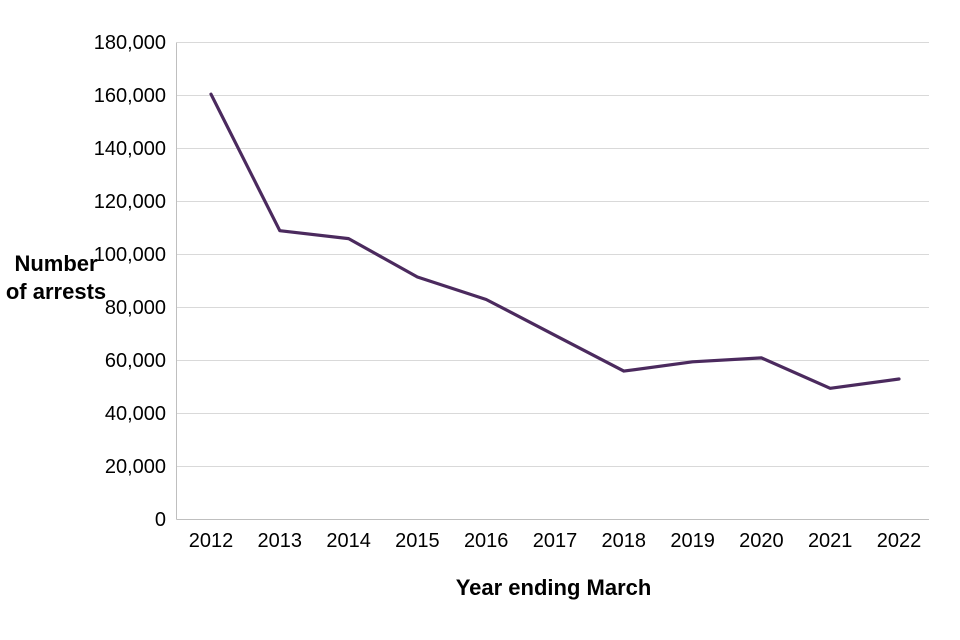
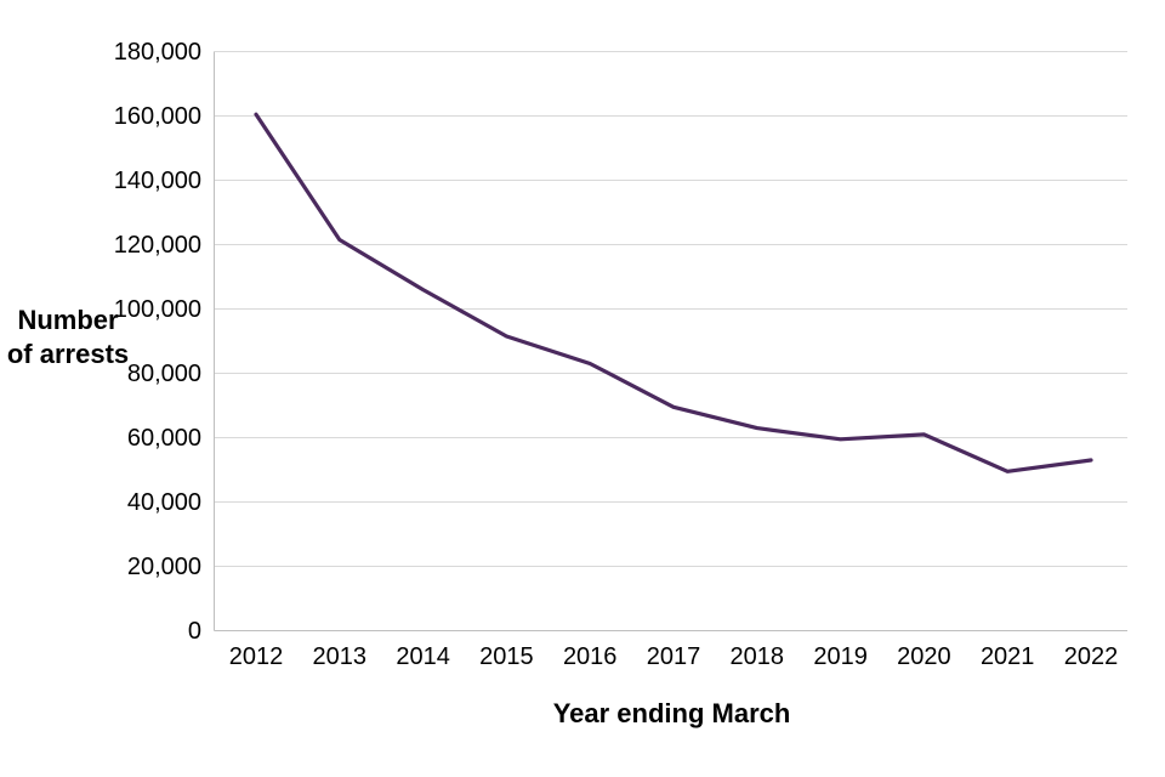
2013: 109000 -> 122000
2018: 56000 -> 63000
